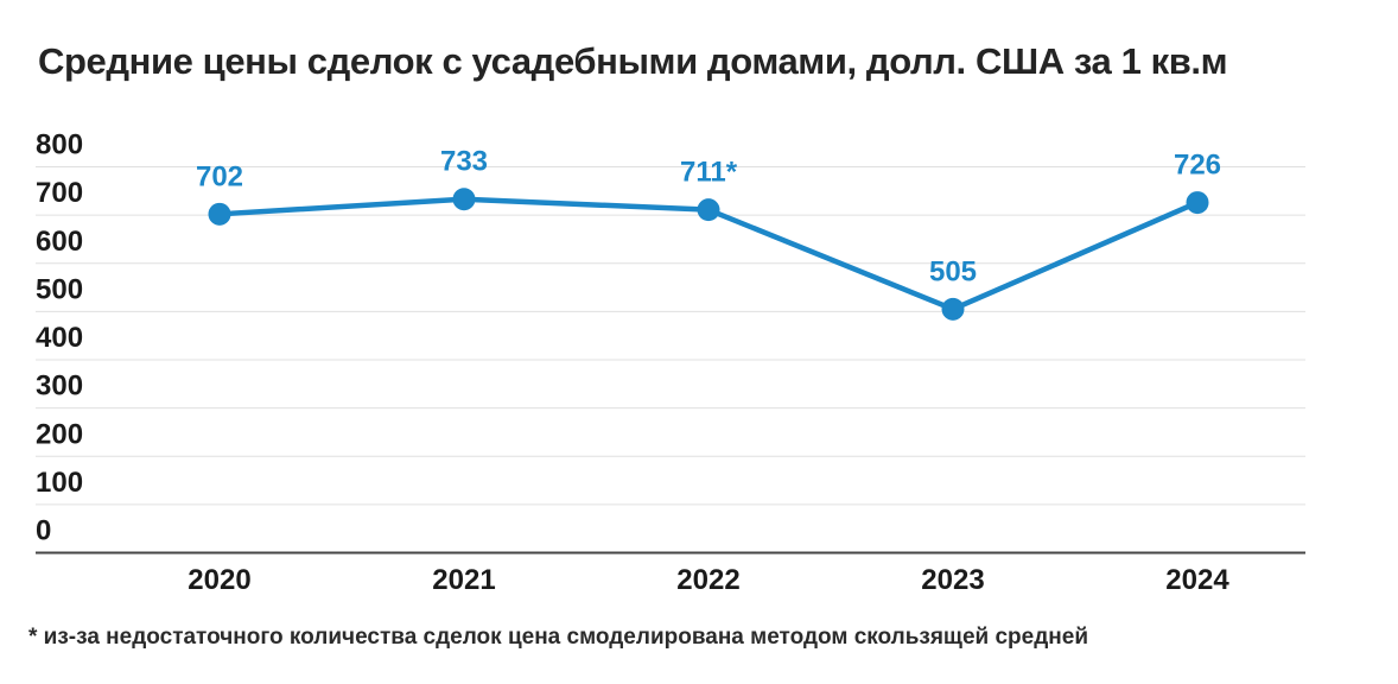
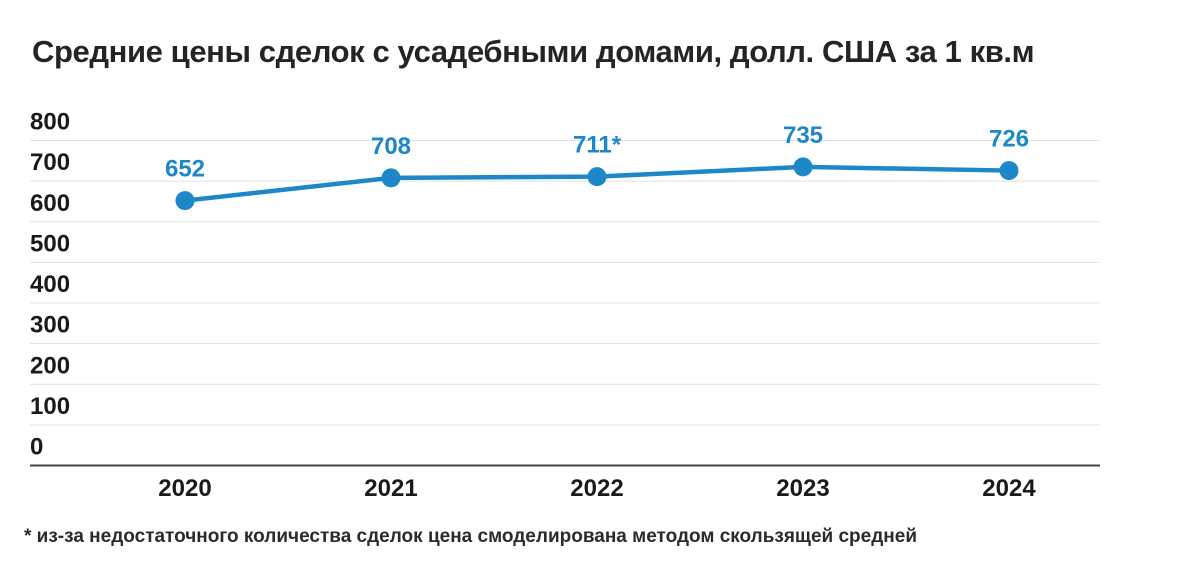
2020: 702 -> 652
2021: 733 -> 708
2023: 505 -> 735
